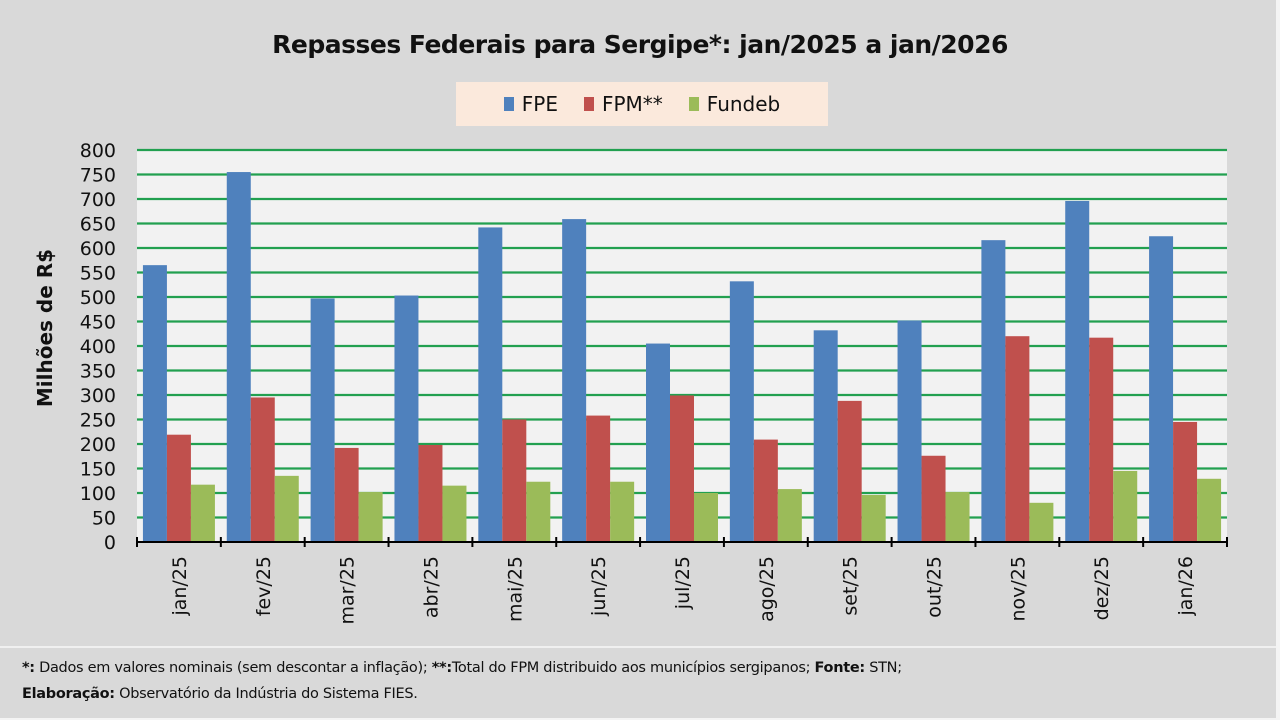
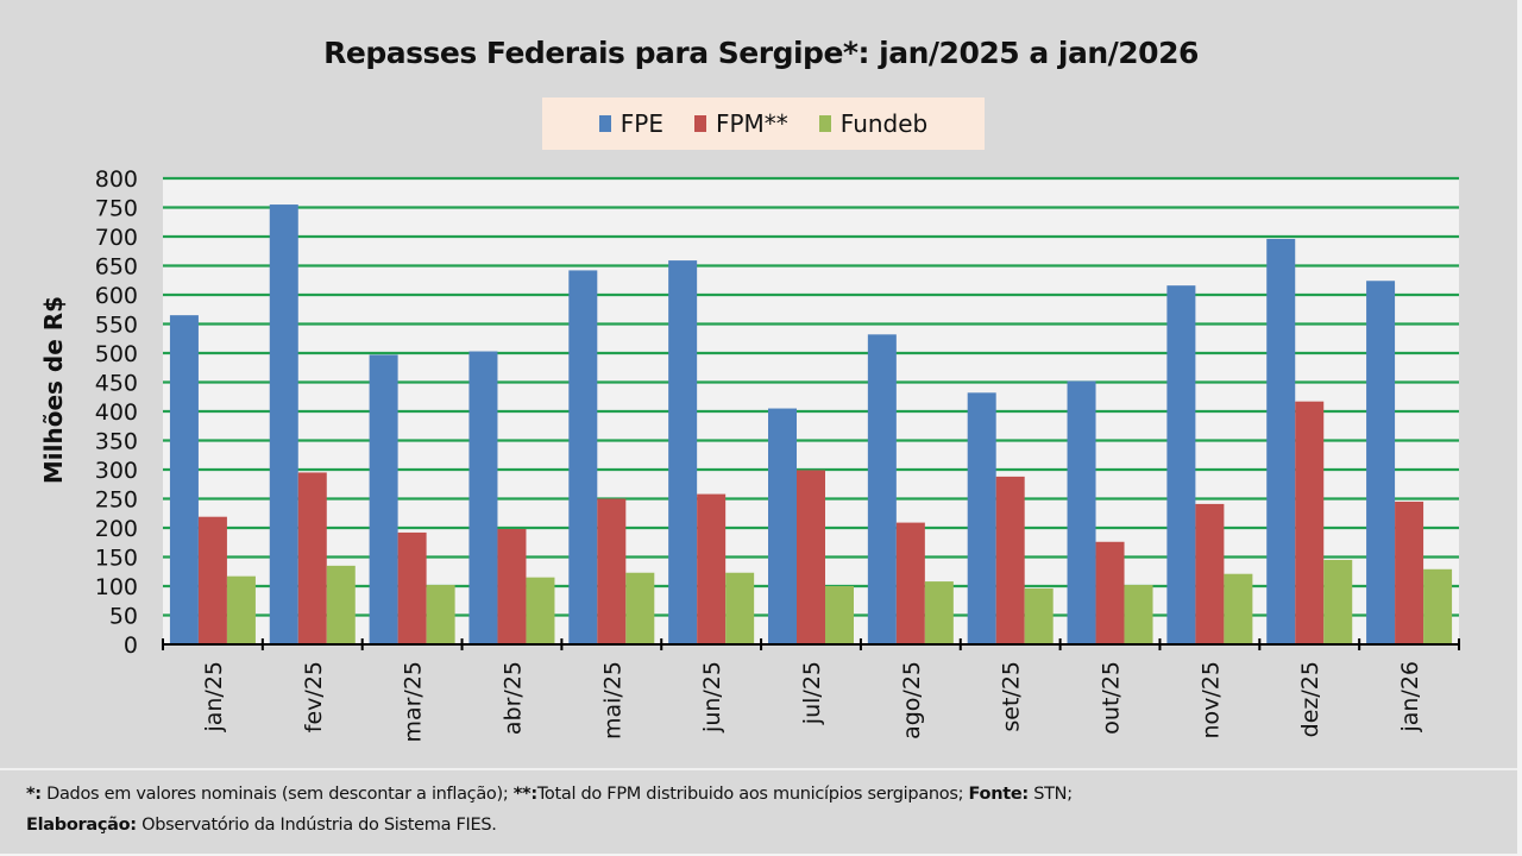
FPM**/nov/25: 420 -> 240
Fundeb/nov/25: 80 -> 120
